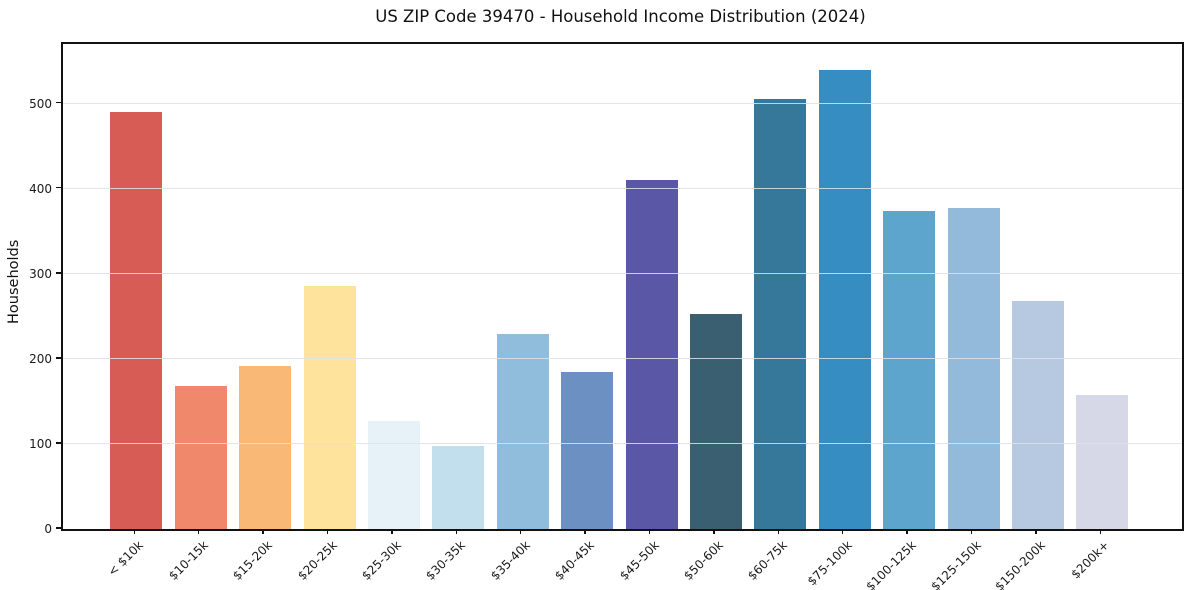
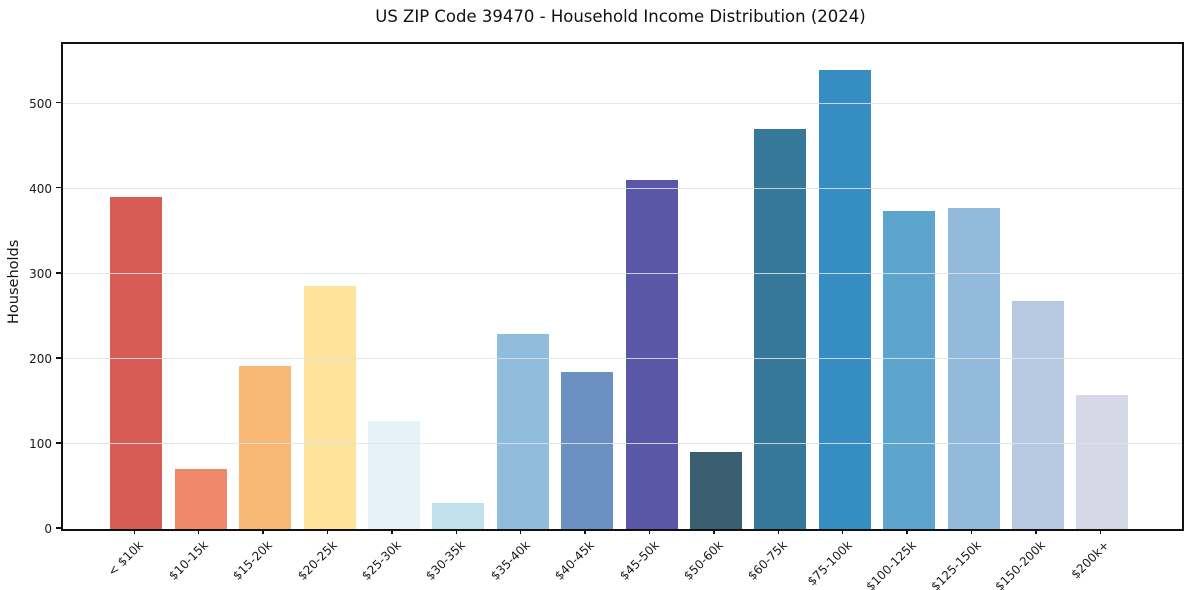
< $10k: 490 -> 390
$10-15k: 170 -> 70
$30-35k: 100 -> 30
$50-60k: 250 -> 90
$60-75k: 500 -> 470
